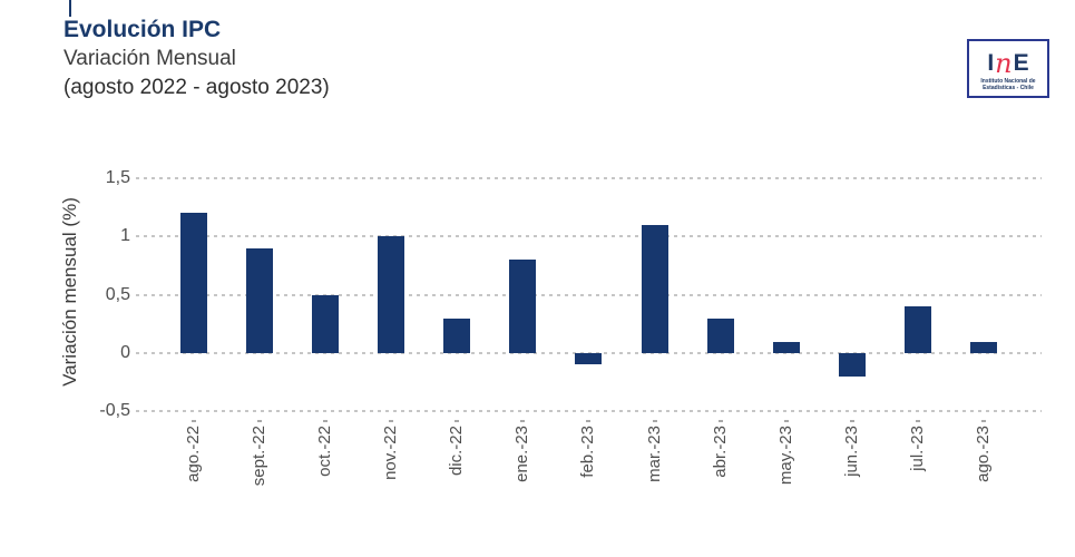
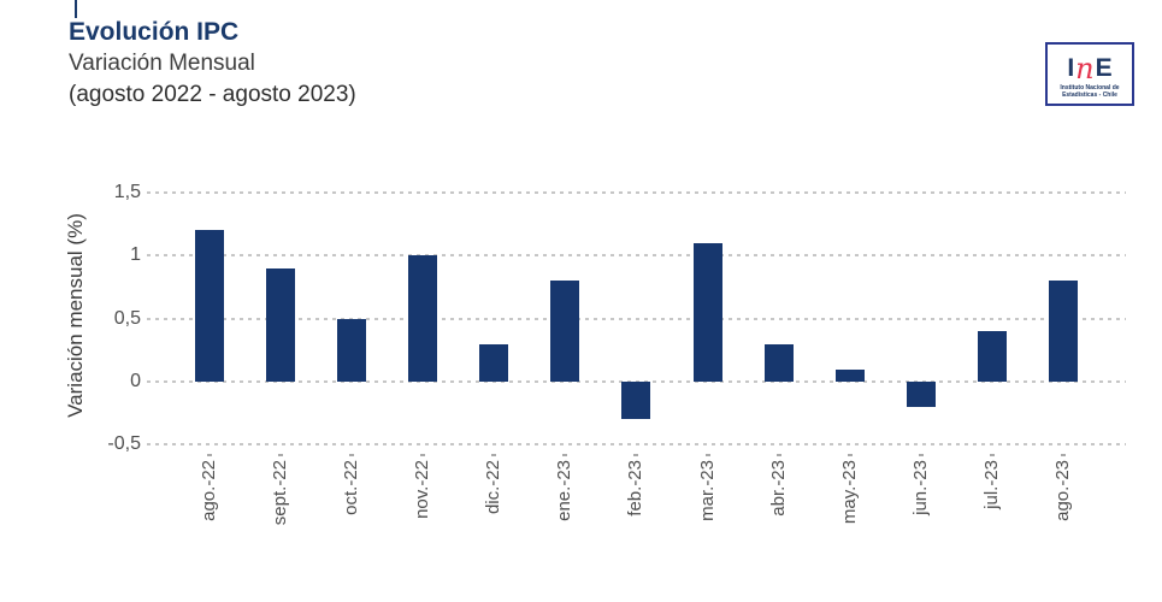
feb.-23: -0,1 -> -0,3
ago.-23: 0,1 -> 0,8
